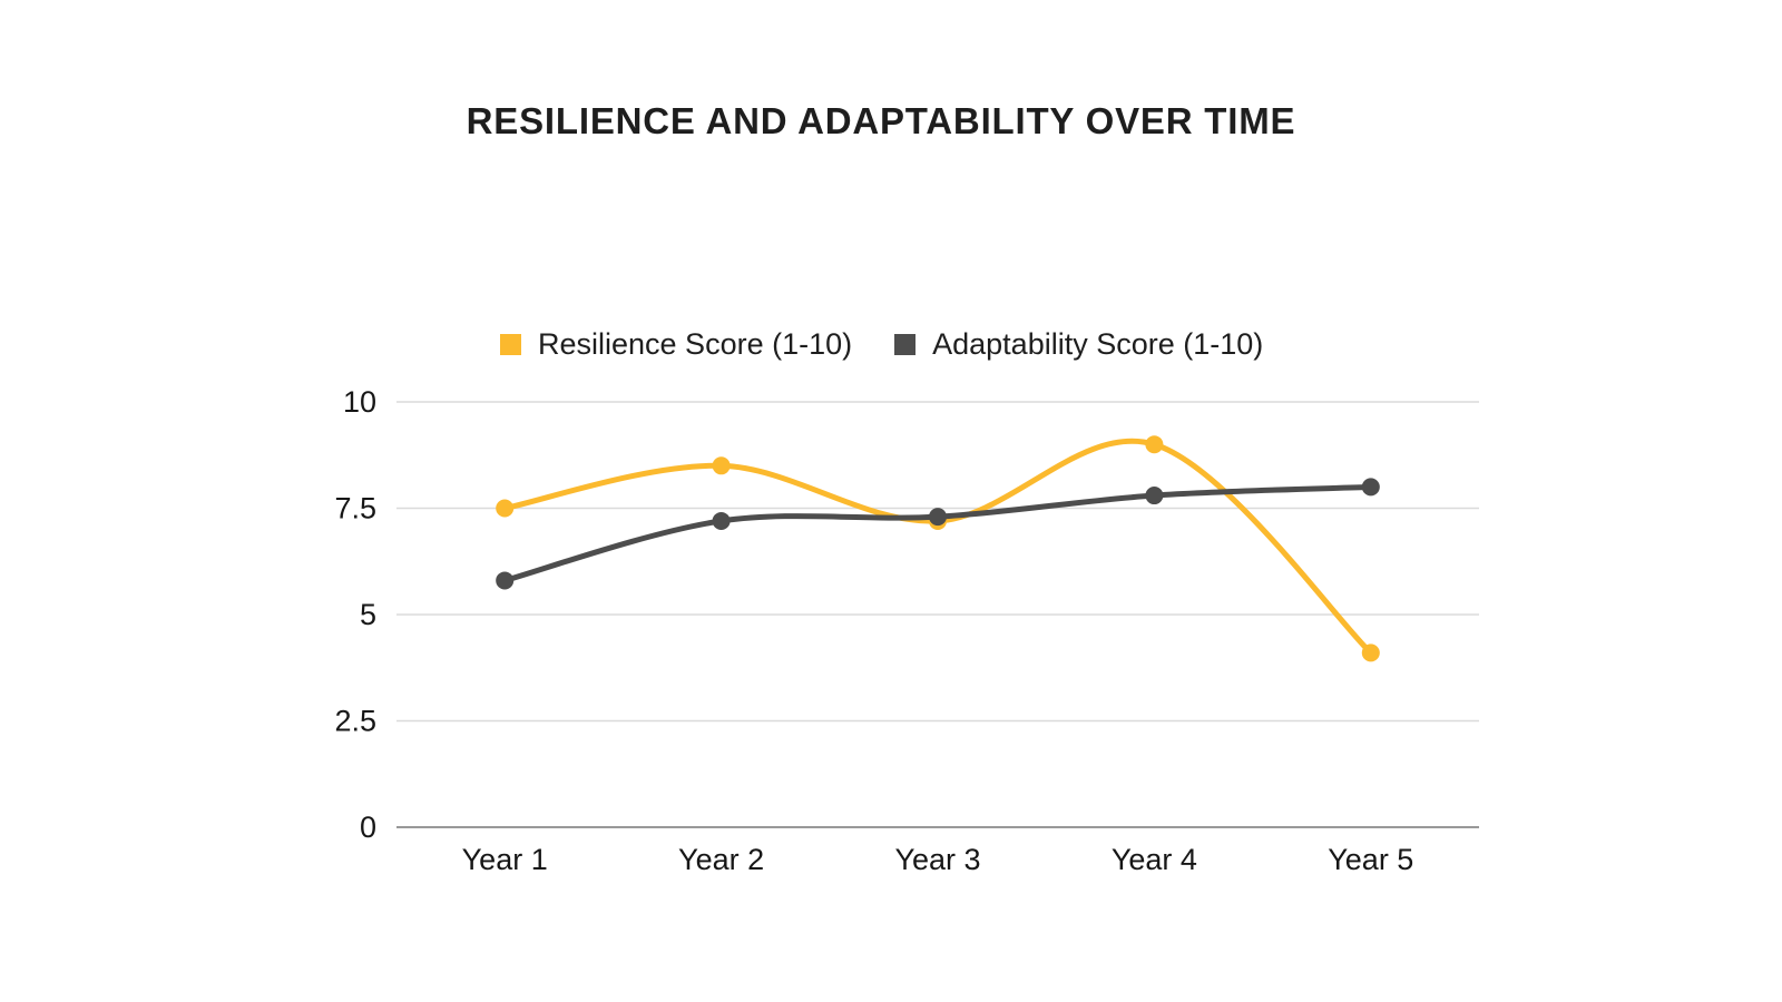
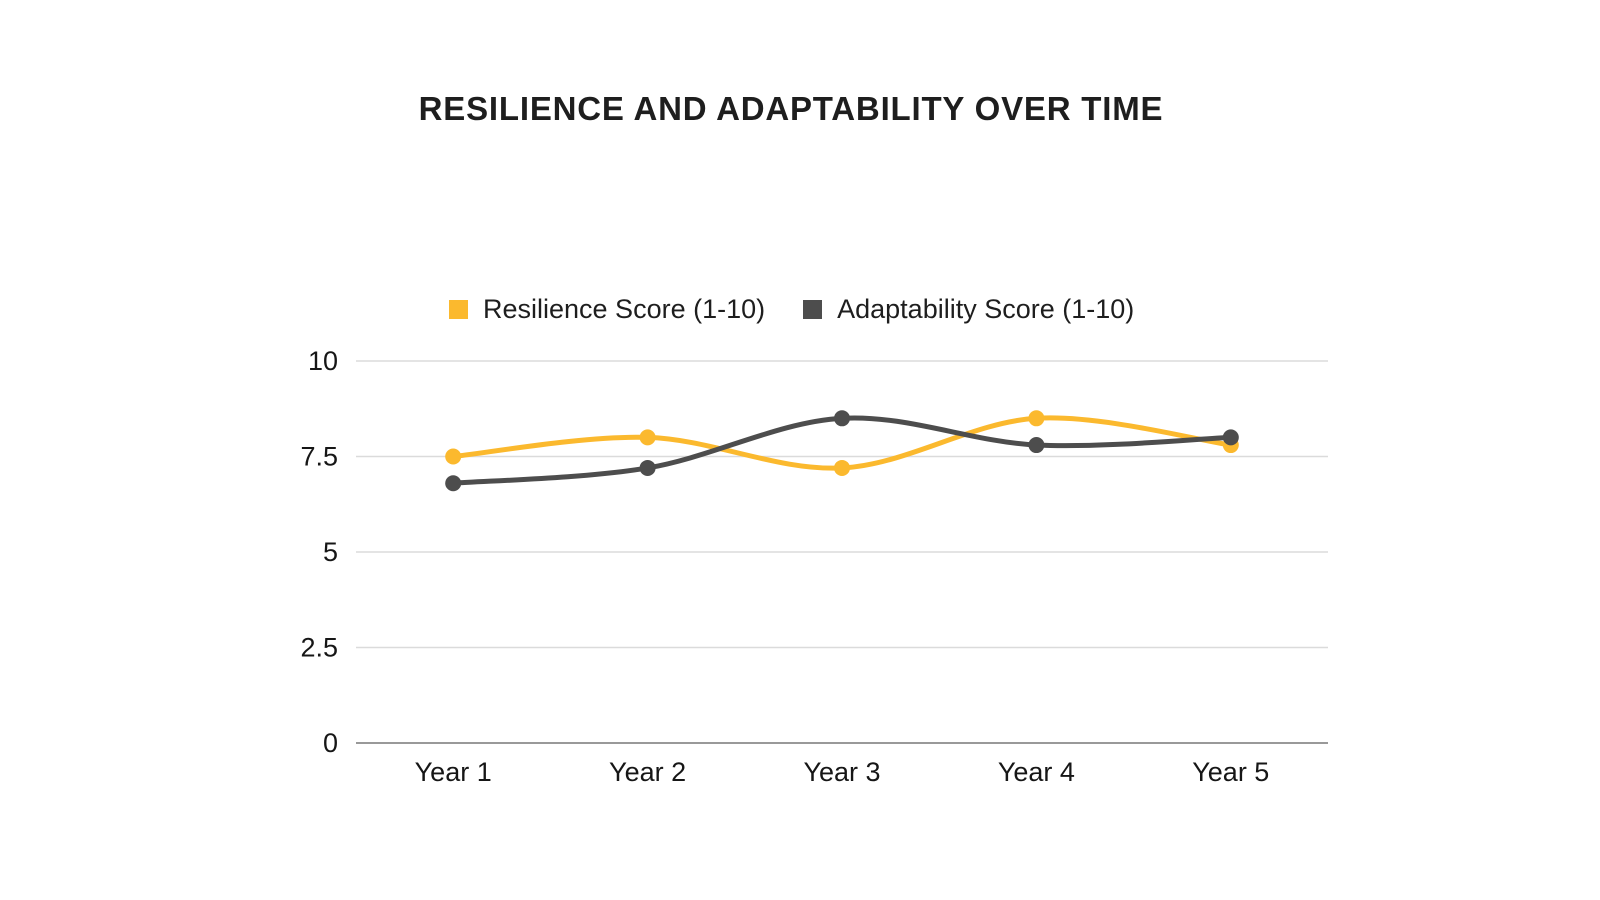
Adaptability Score (1-10)/Year 1: 5.8 -> 6.8
Resilience Score (1-10)/Year 2: 8.5 -> 8.0
Adaptability Score (1-10)/Year 3: 7.3 -> 8.5
Resilience Score (1-10)/Year 4: 9.0 -> 8.5
Resilience Score (1-10)/Year 5: 4.1 -> 7.8
